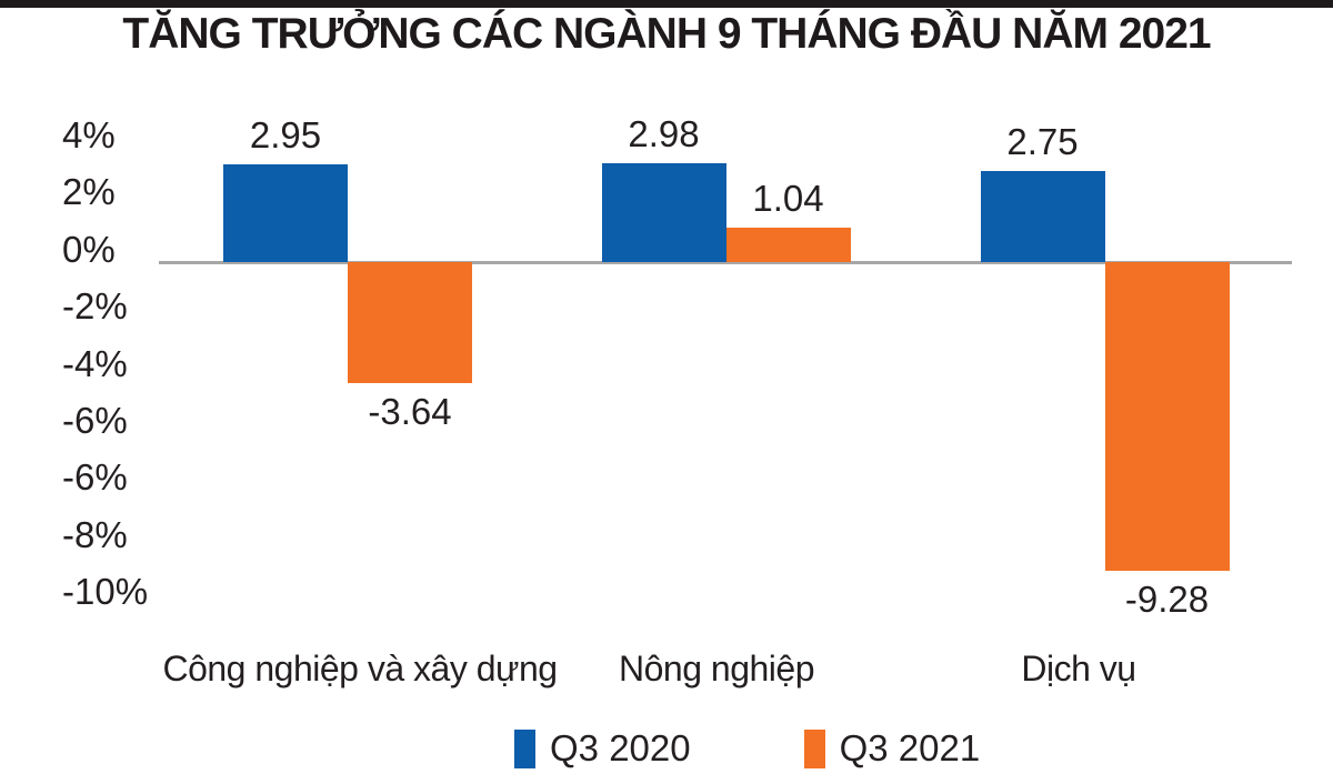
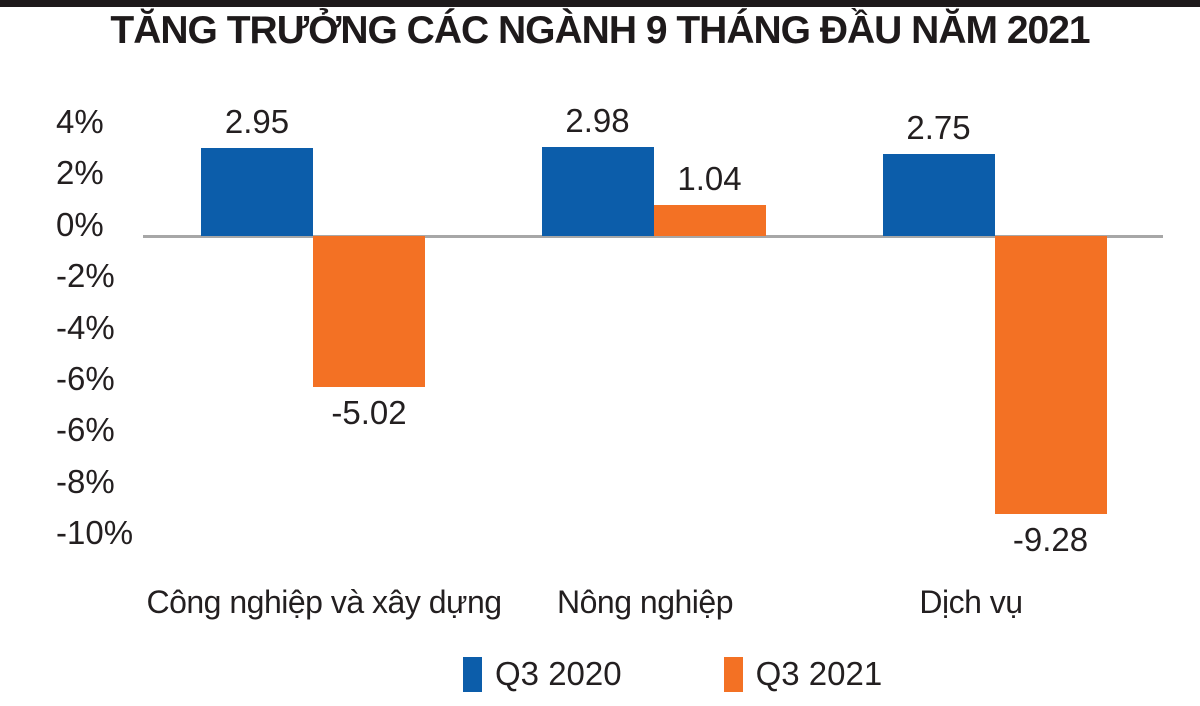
Q3 2021/Công nghiệp và xây dựng: -3.64 -> -5.02
